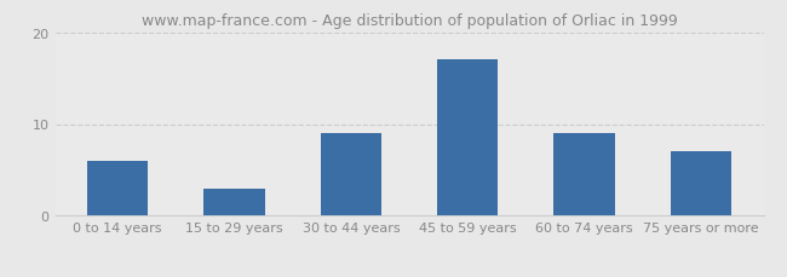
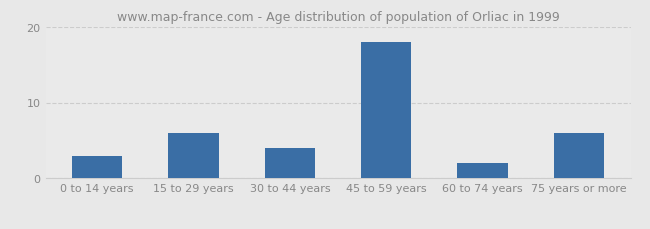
0 to 14 years: 6 -> 3
15 to 29 years: 3 -> 6
30 to 44 years: 9 -> 4
45 to 59 years: 17 -> 18
60 to 74 years: 9 -> 2
75 years or more: 7 -> 6
